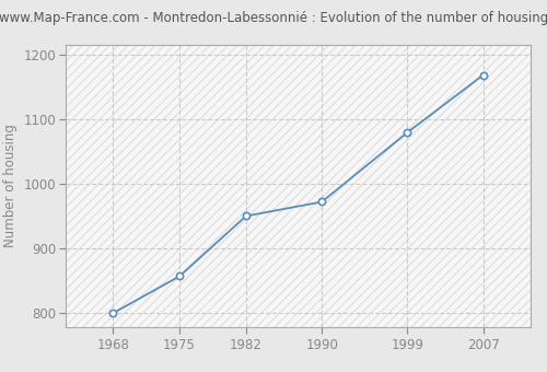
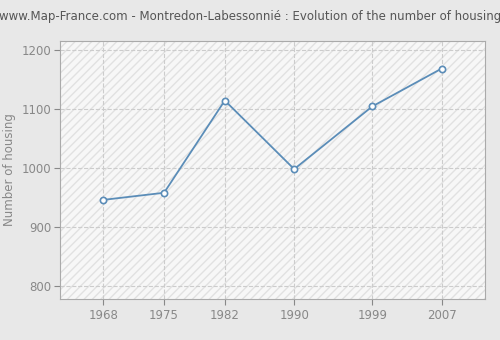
1968: 800 -> 946
1975: 857 -> 958
1982: 950 -> 1114
1990: 972 -> 998
1999: 1079 -> 1104
